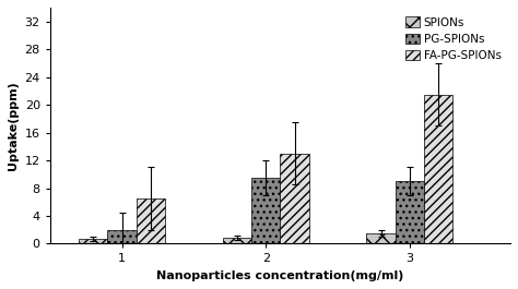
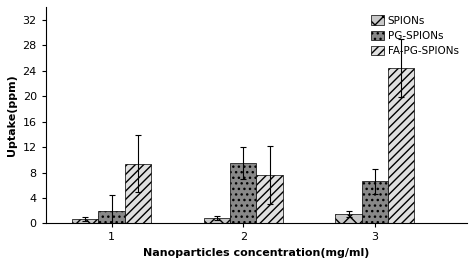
FA-PG-SPIONs/1: 6.5 -> 9.4
FA-PG-SPIONs/2: 13.0 -> 7.6
PG-SPIONs/3: 9.0 -> 6.6
FA-PG-SPIONs/3: 21.5 -> 24.4
